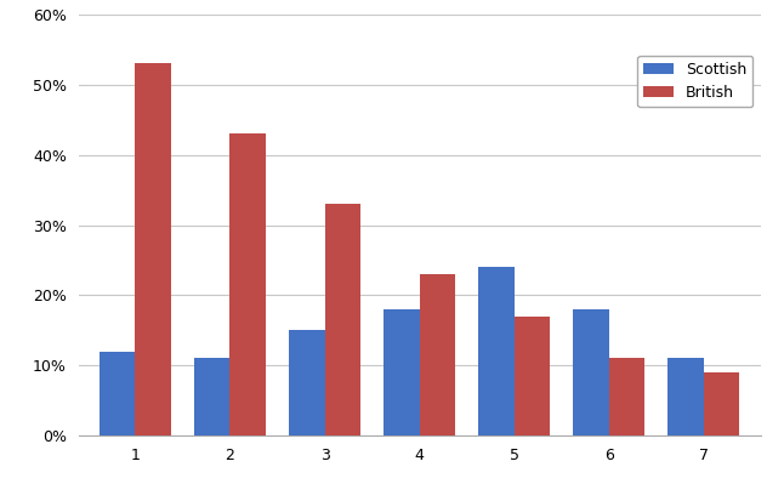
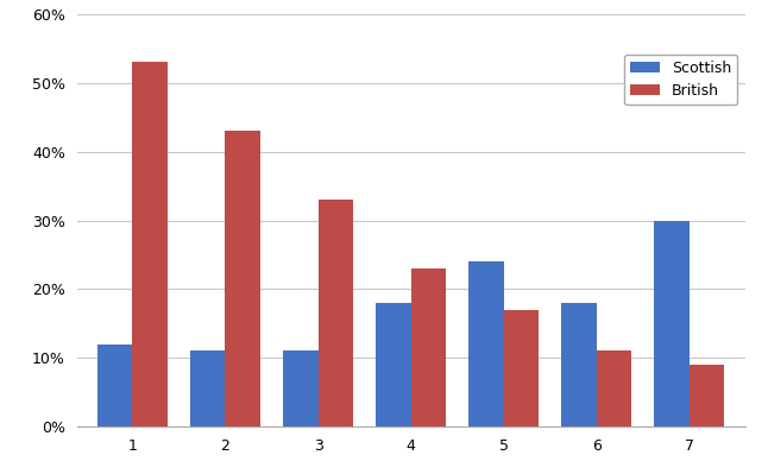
Scottish/3: 15% -> 11%
Scottish/7: 11% -> 30%
